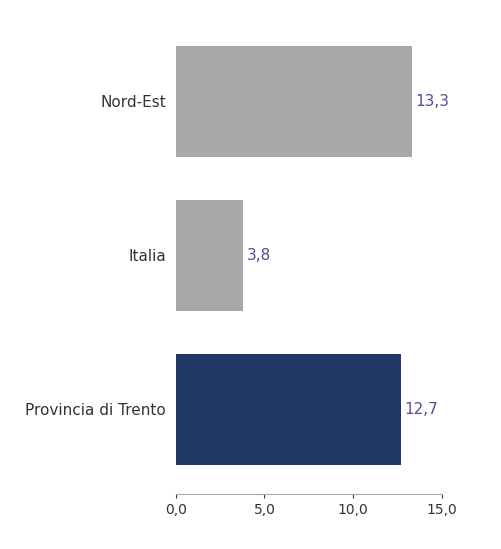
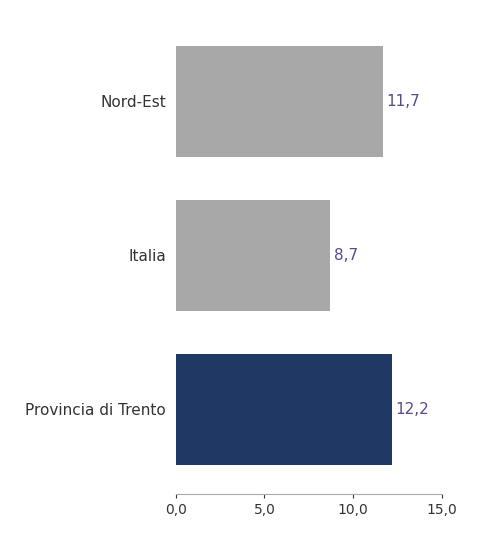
Nord-Est: 13,3 -> 11,7
Italia: 3,8 -> 8,7
Provincia di Trento: 12,7 -> 12,2
